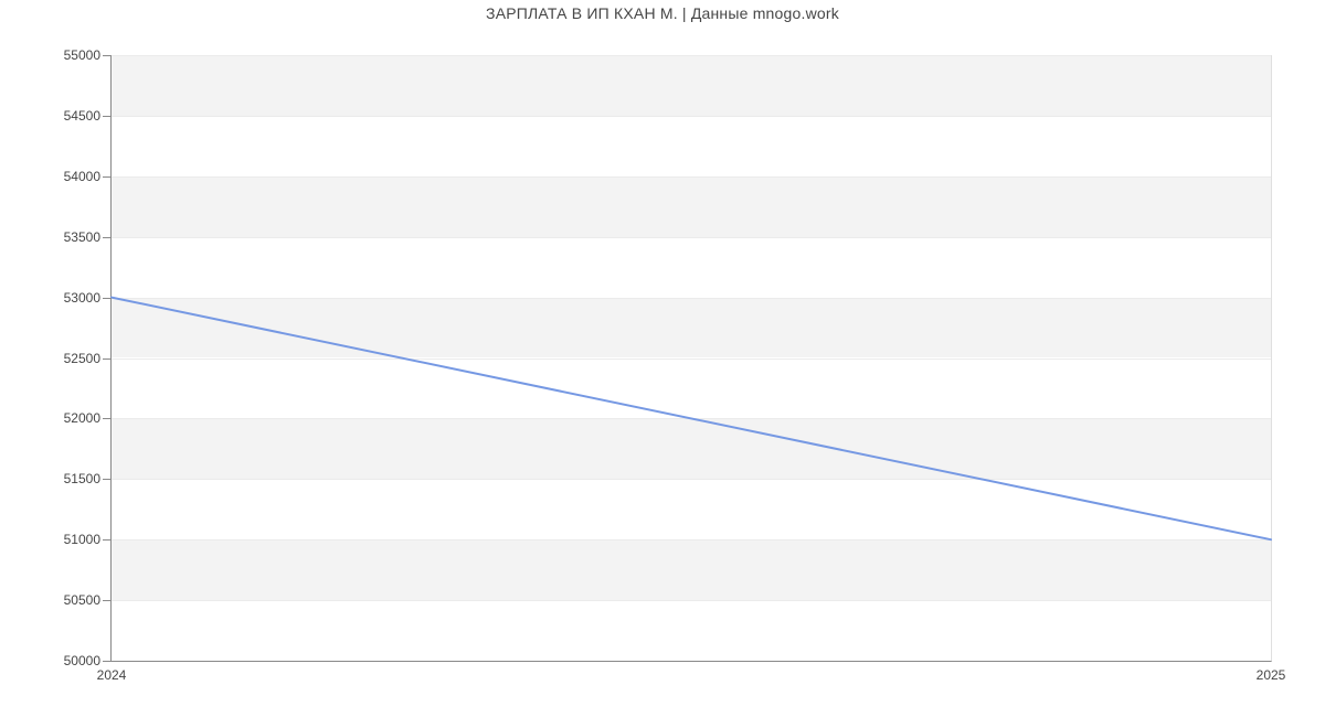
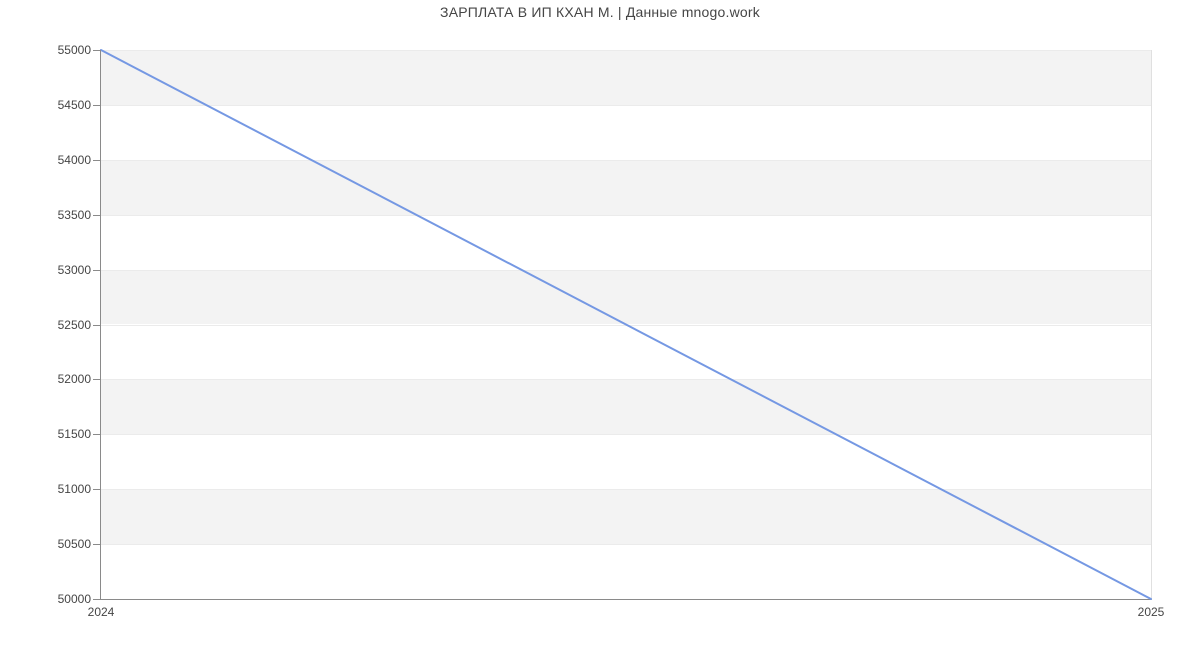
2024: 53000 -> 55000
2025: 51000 -> 50000
